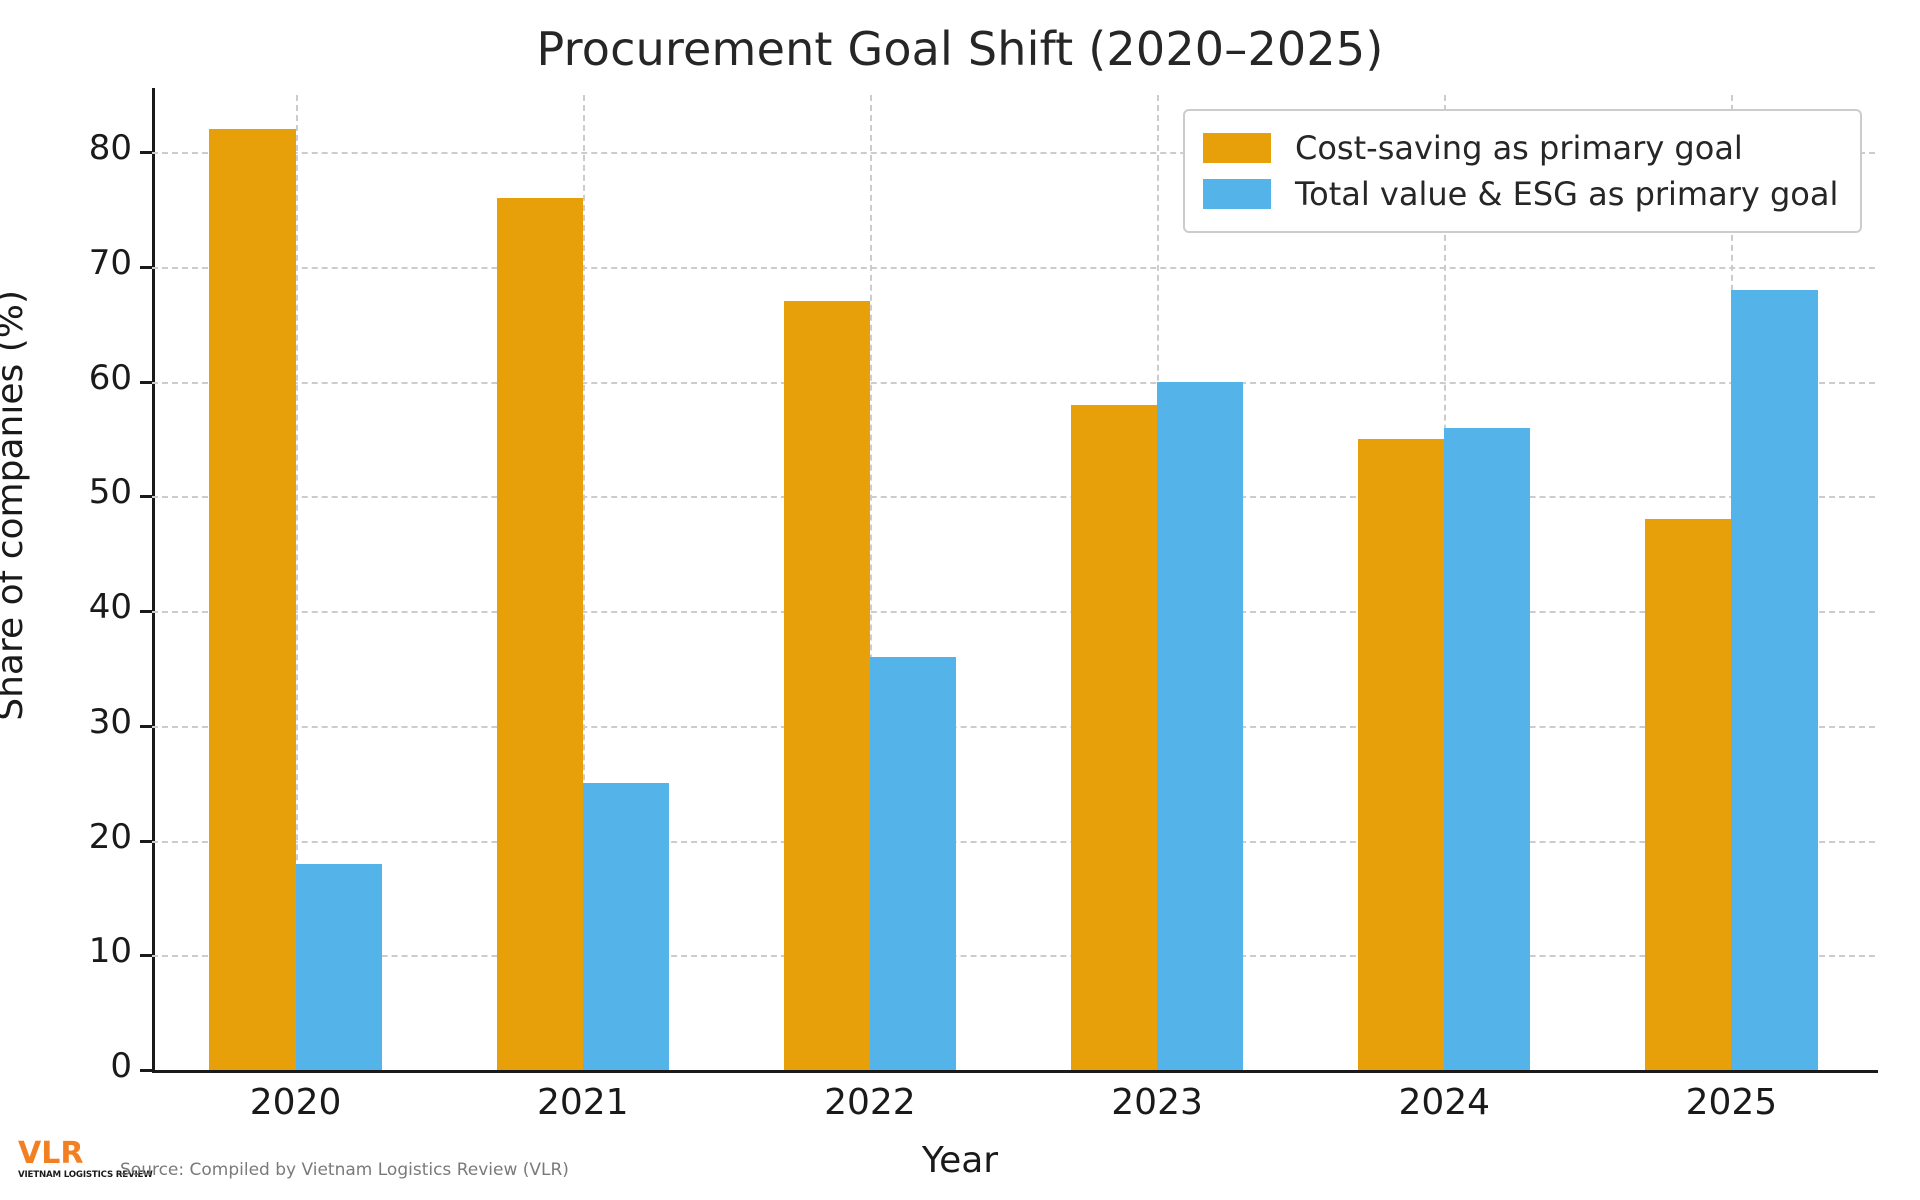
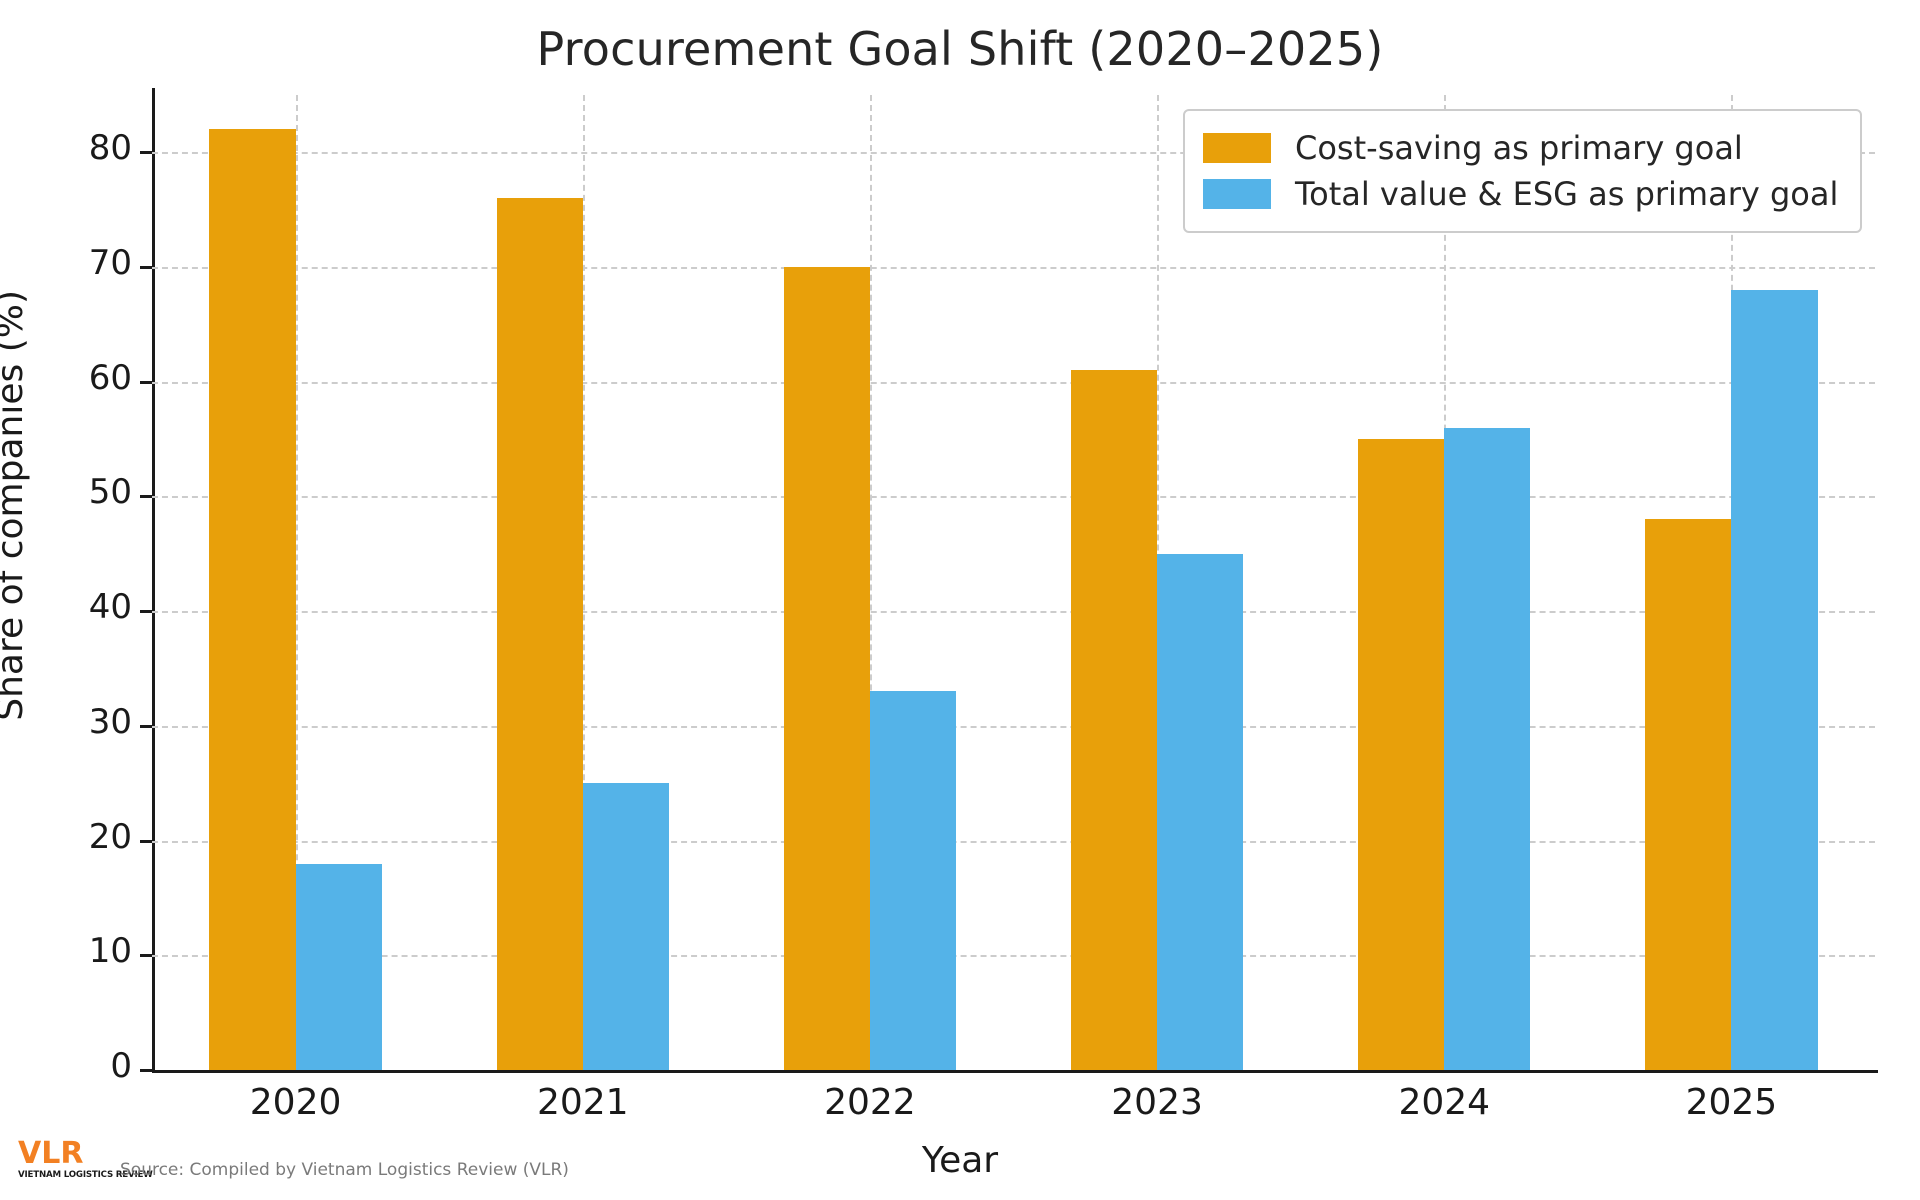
Cost-saving as primary goal/2022: 67 -> 70
Total value & ESG as primary goal/2022: 36 -> 33
Cost-saving as primary goal/2023: 58 -> 61
Total value & ESG as primary goal/2023: 60 -> 45
